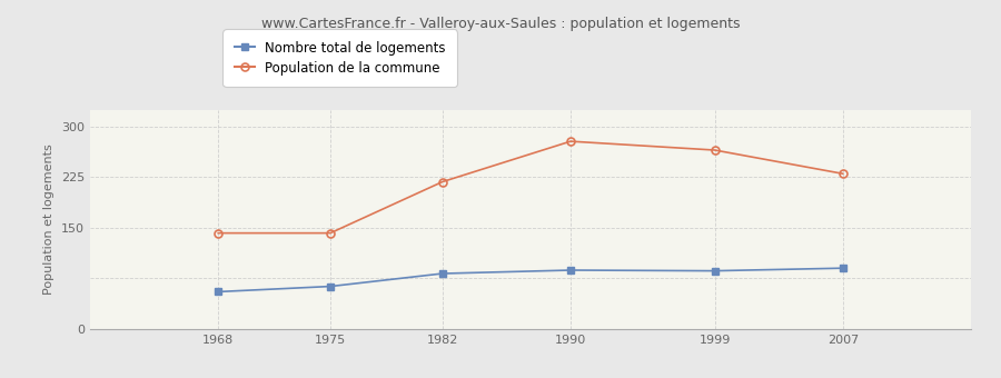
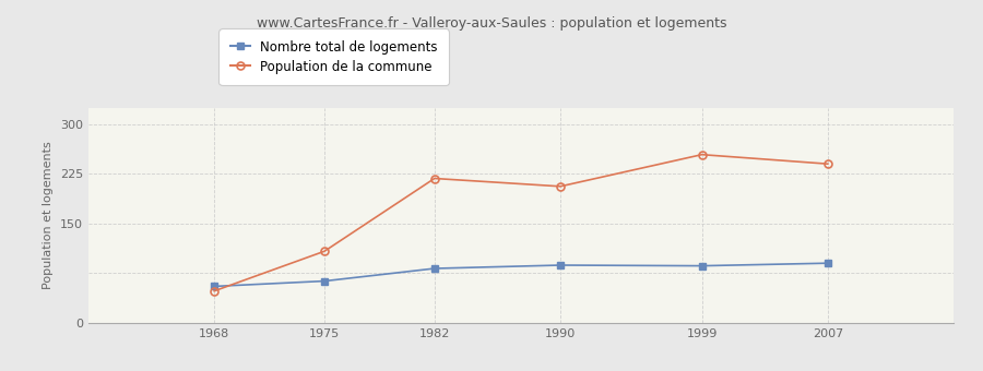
Population de la commune/1968: 142 -> 48
Population de la commune/1975: 142 -> 108
Population de la commune/1990: 278 -> 206
Population de la commune/1999: 265 -> 254
Population de la commune/2007: 230 -> 240
